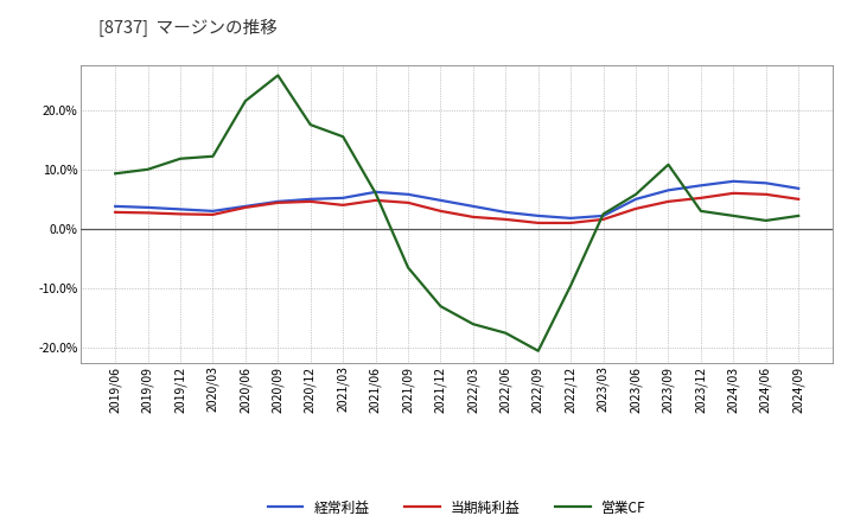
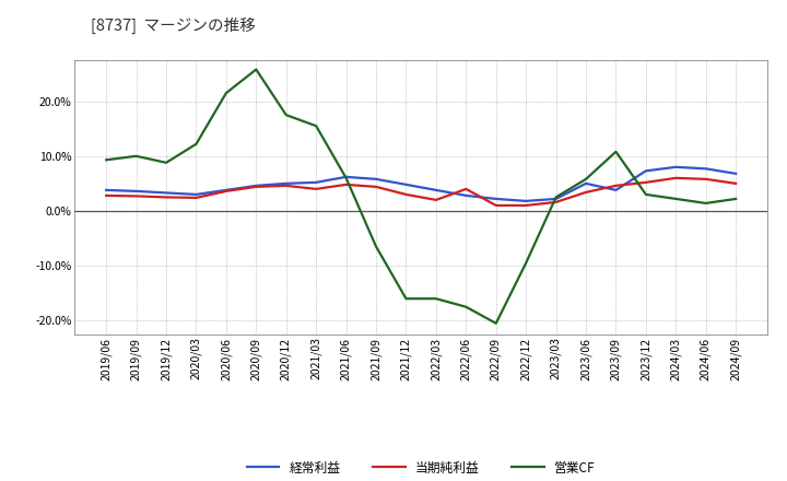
営業CF/2019/12: 11.8% -> 8.8%
営業CF/2021/12: -13.0% -> -16.0%
当期純利益/2022/06: 1.6% -> 4.0%
経常利益/2023/09: 6.5% -> 3.8%
